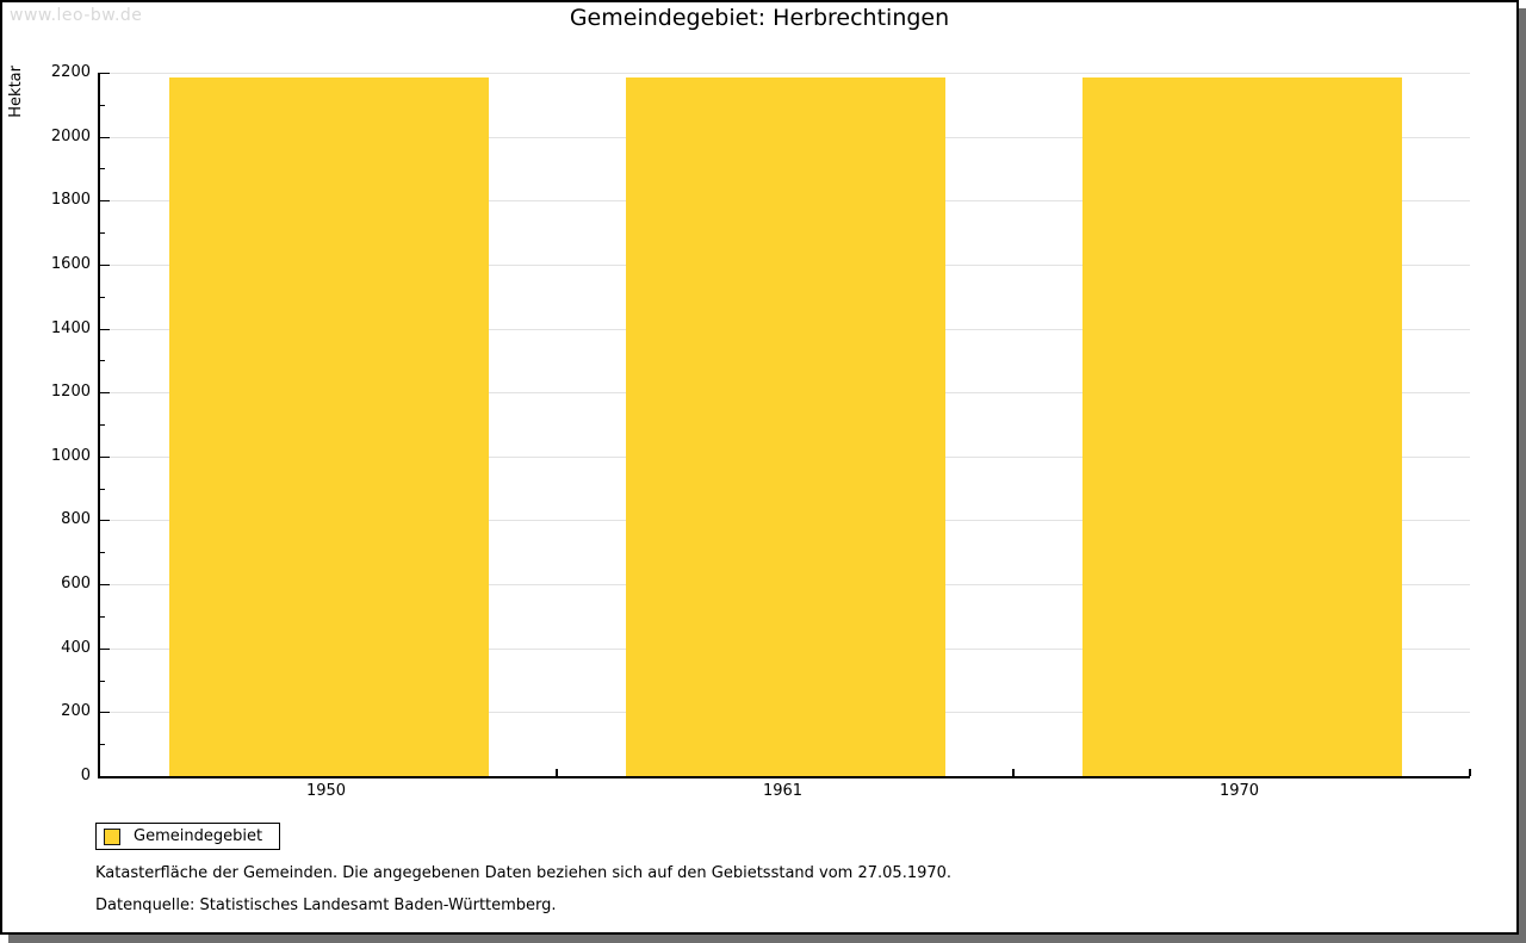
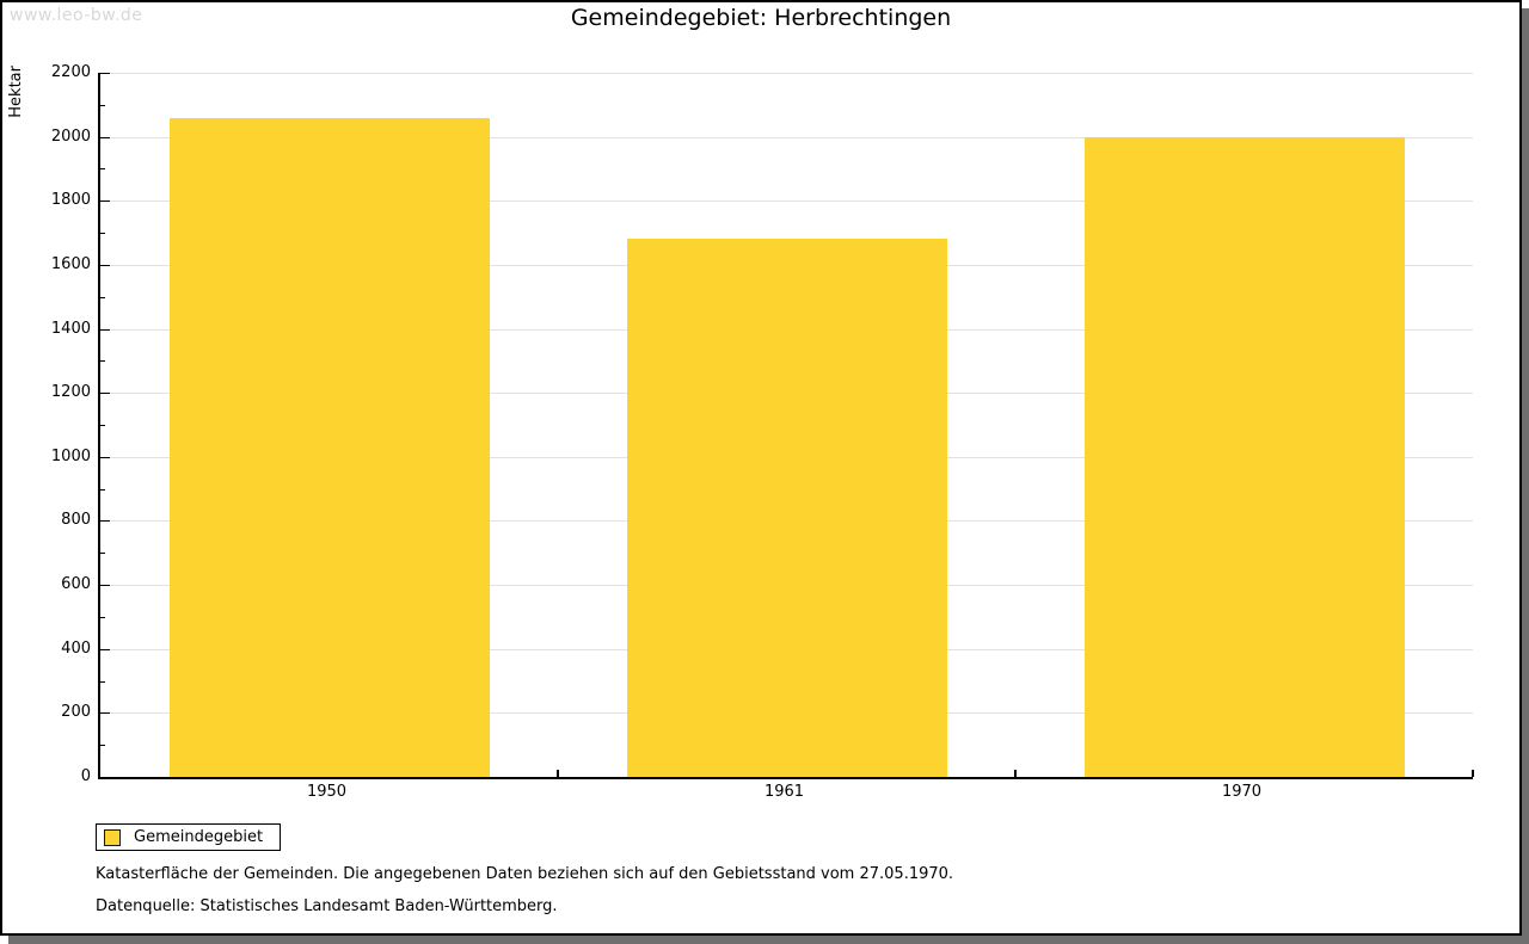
1950: 2190 -> 2060
1961: 2190 -> 1680
1970: 2190 -> 2000
